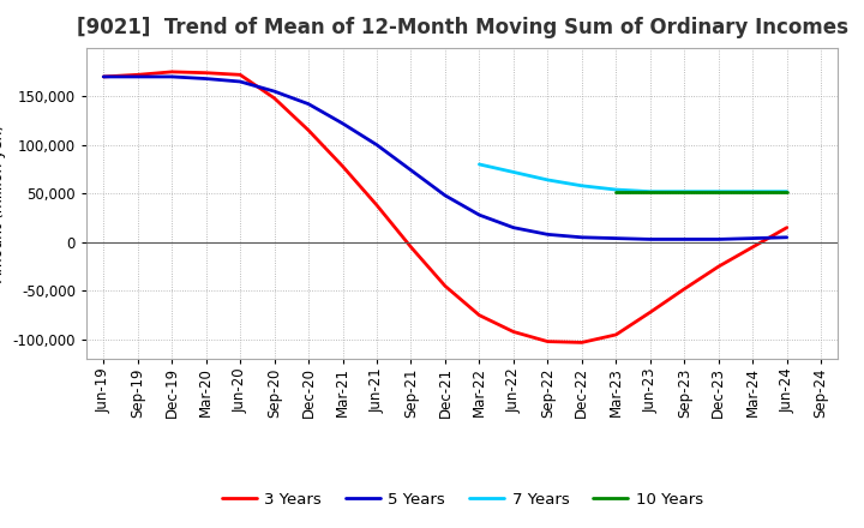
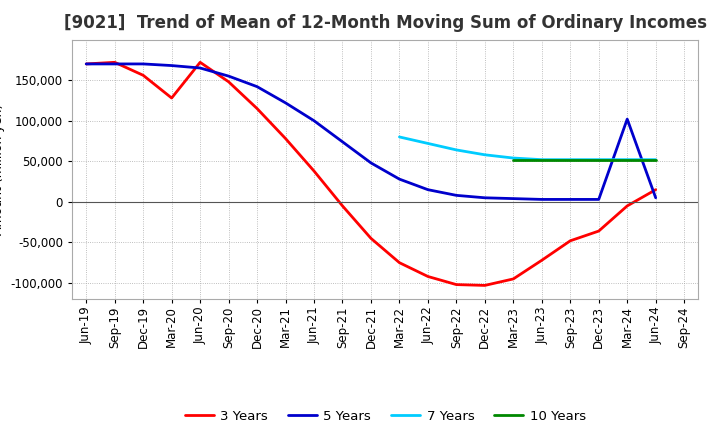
3 Years/Dec-19: 175,000 -> 156,000
3 Years/Mar-20: 174,000 -> 128,000
3 Years/Dec-23: -25,000 -> -36,000
5 Years/Mar-24: 4,000 -> 102,000
